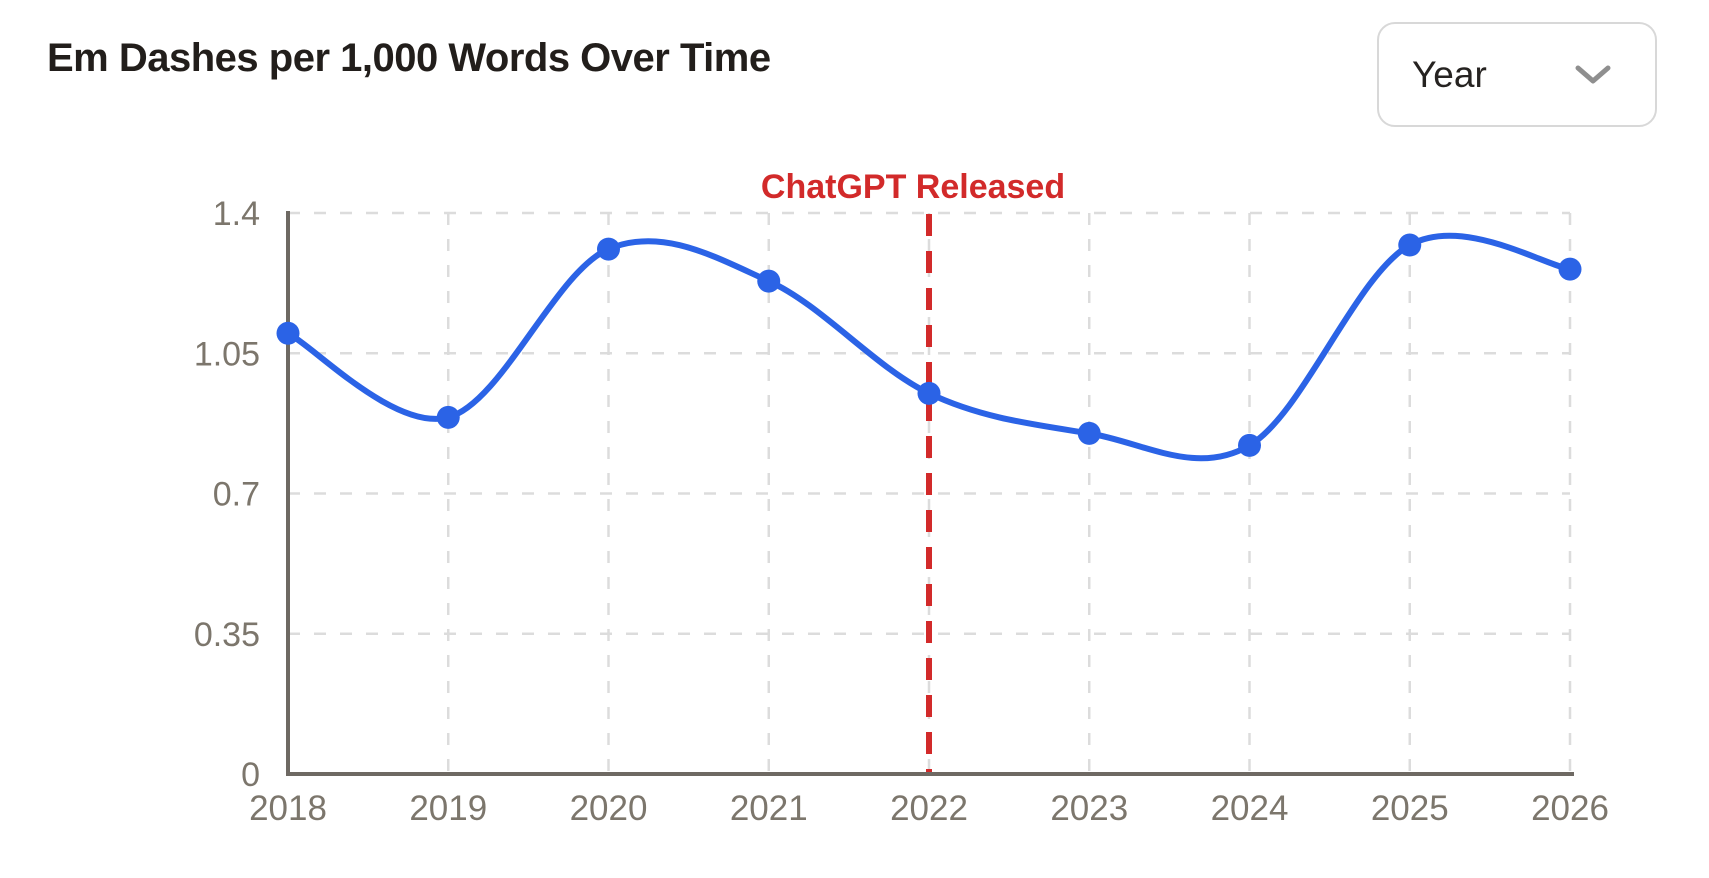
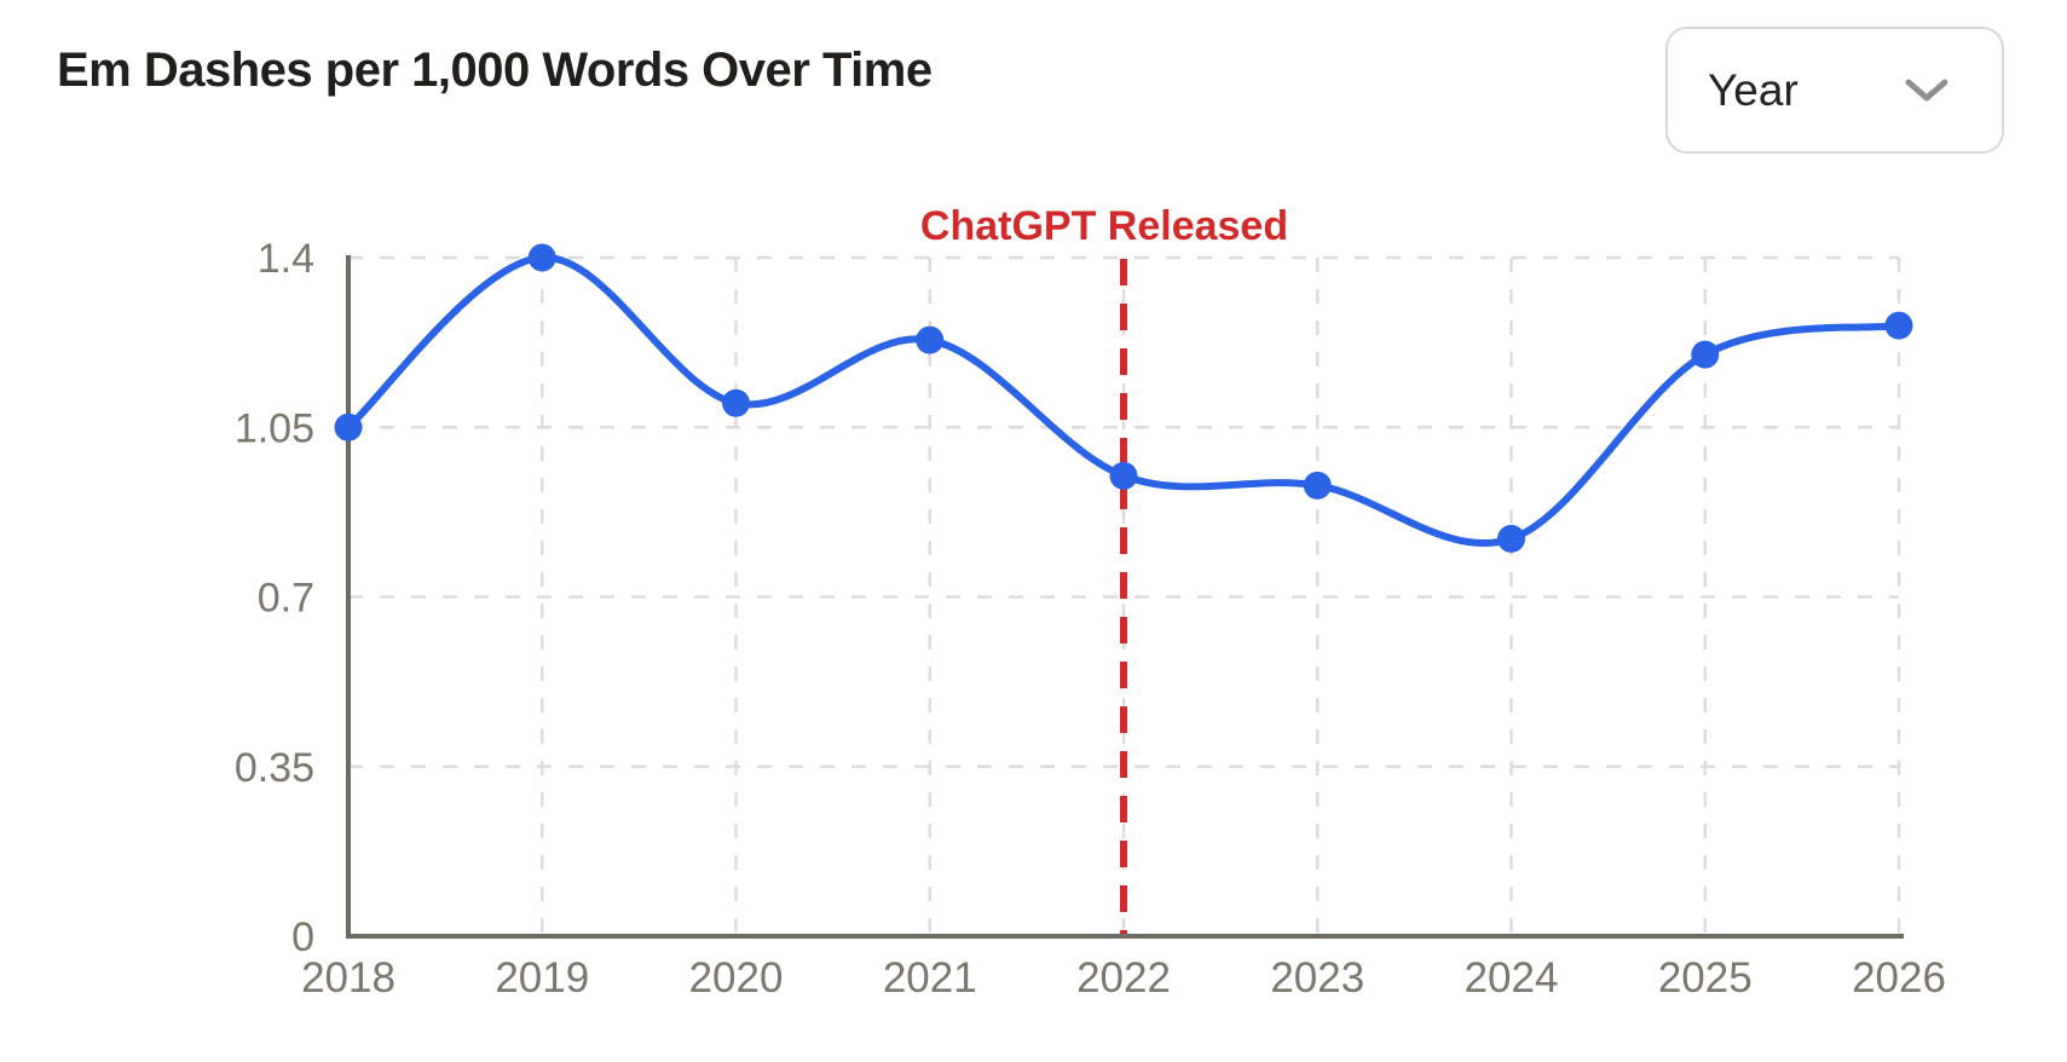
2018: 1.10 -> 1.05
2019: 0.89 -> 1.40
2020: 1.31 -> 1.10
2023: 0.85 -> 0.93
2025: 1.32 -> 1.20
